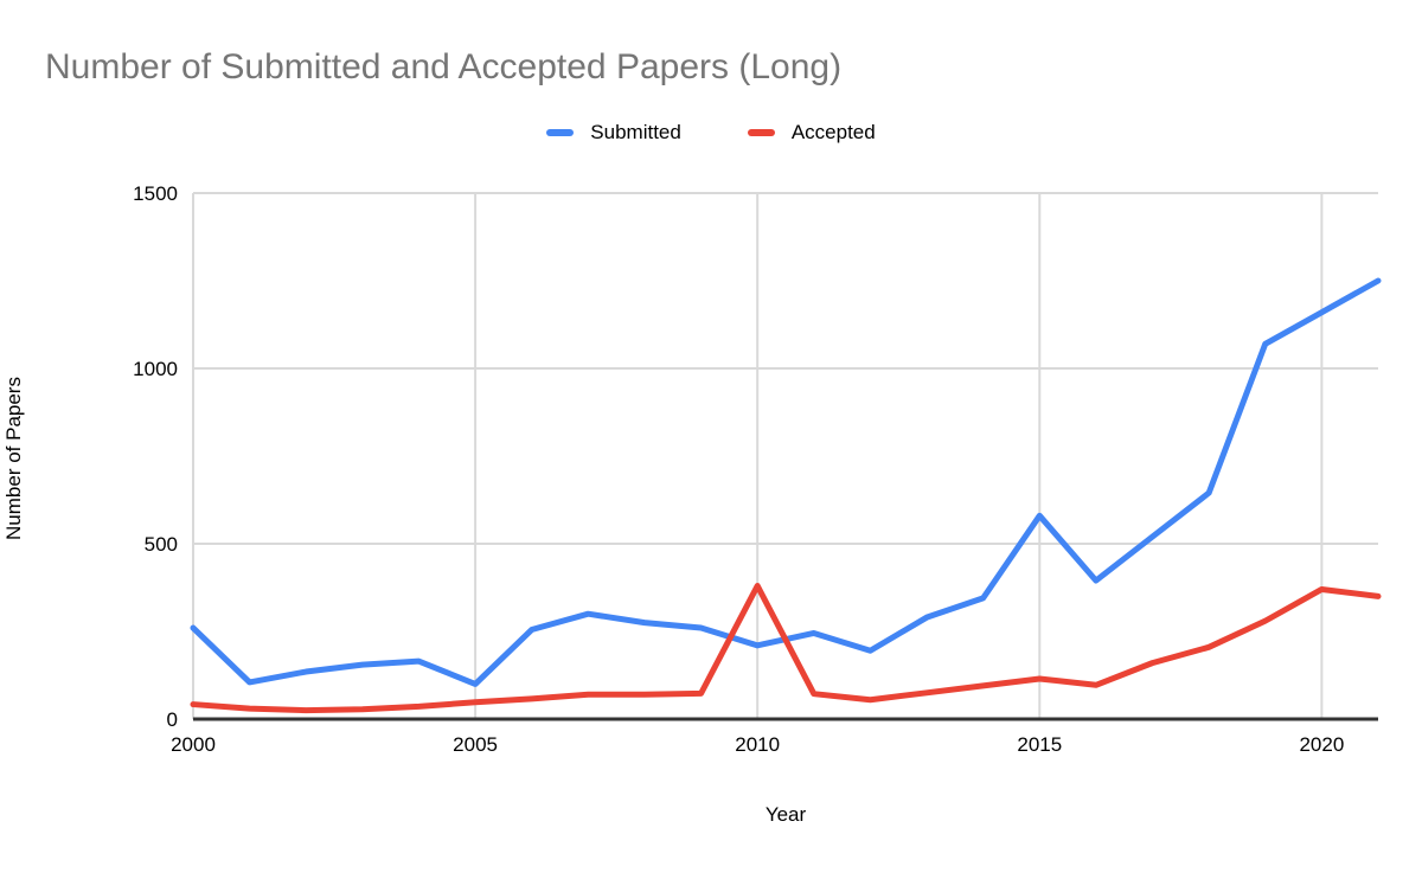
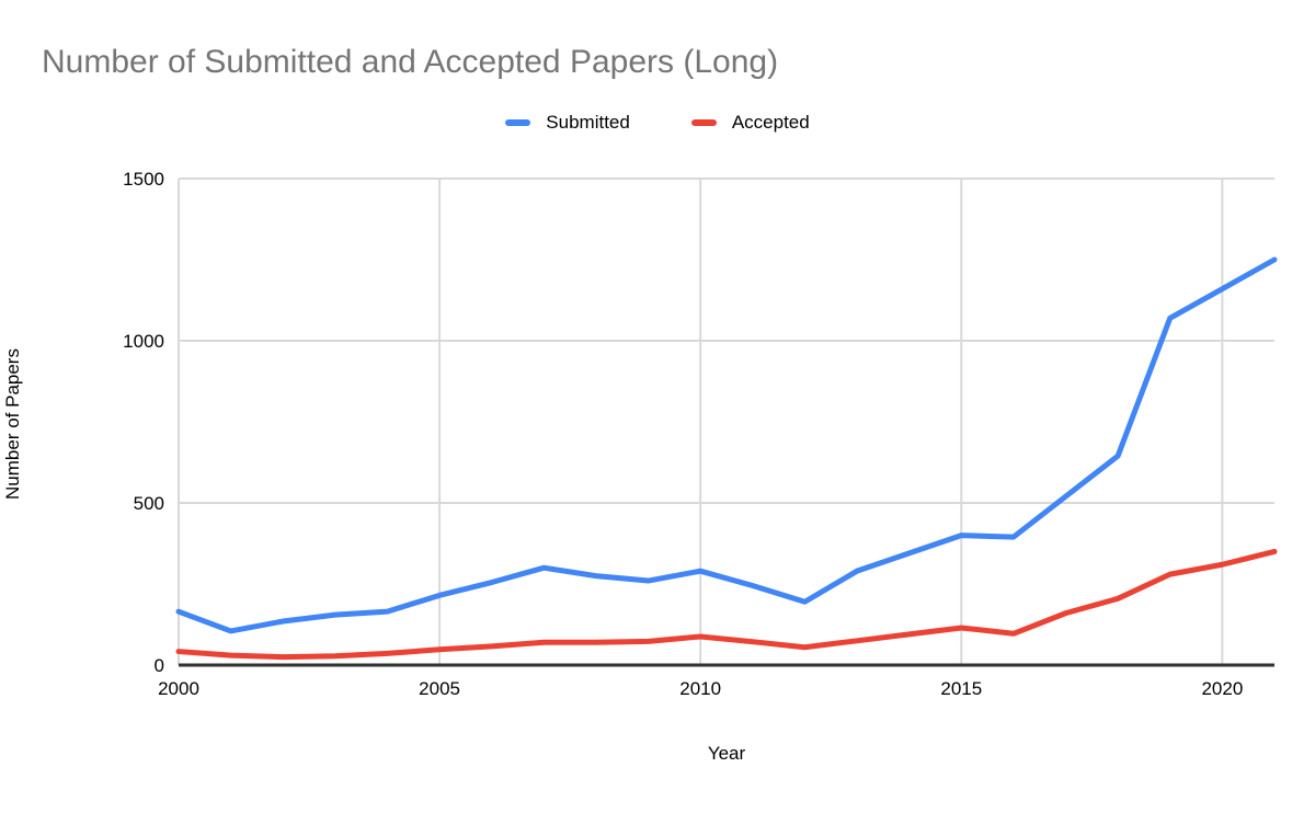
Submitted/2000: 260 -> 160
Submitted/2005: 100 -> 220
Submitted/2010: 210 -> 290
Accepted/2010: 380 -> 90
Submitted/2015: 580 -> 400
Accepted/2020: 370 -> 310
